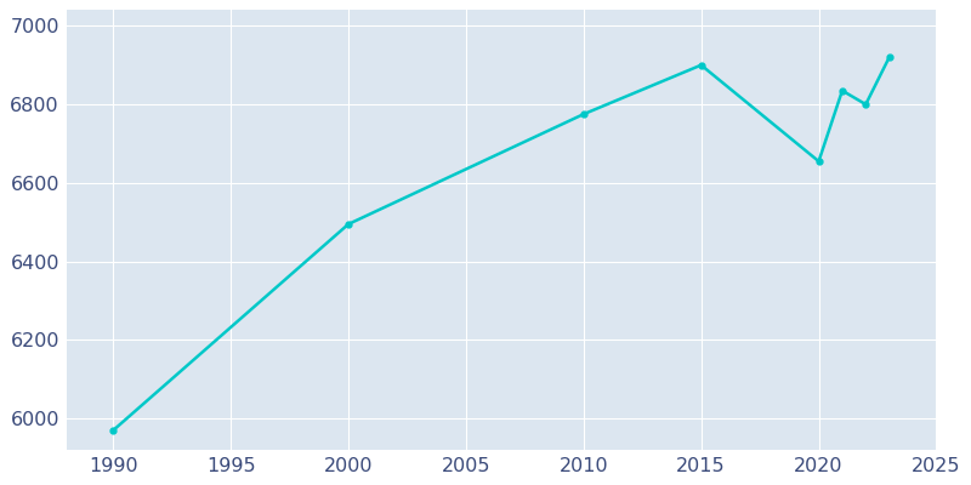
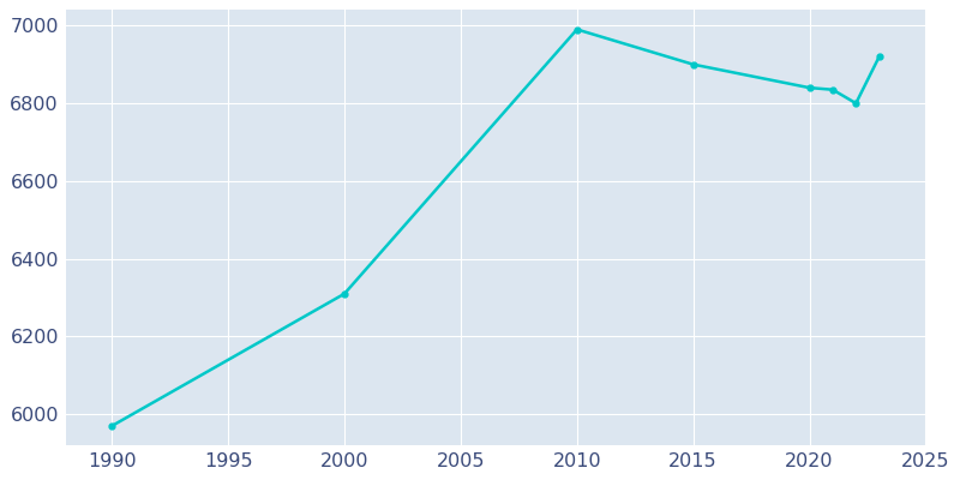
2000: 6495 -> 6310
2010: 6775 -> 6990
2020: 6655 -> 6840
